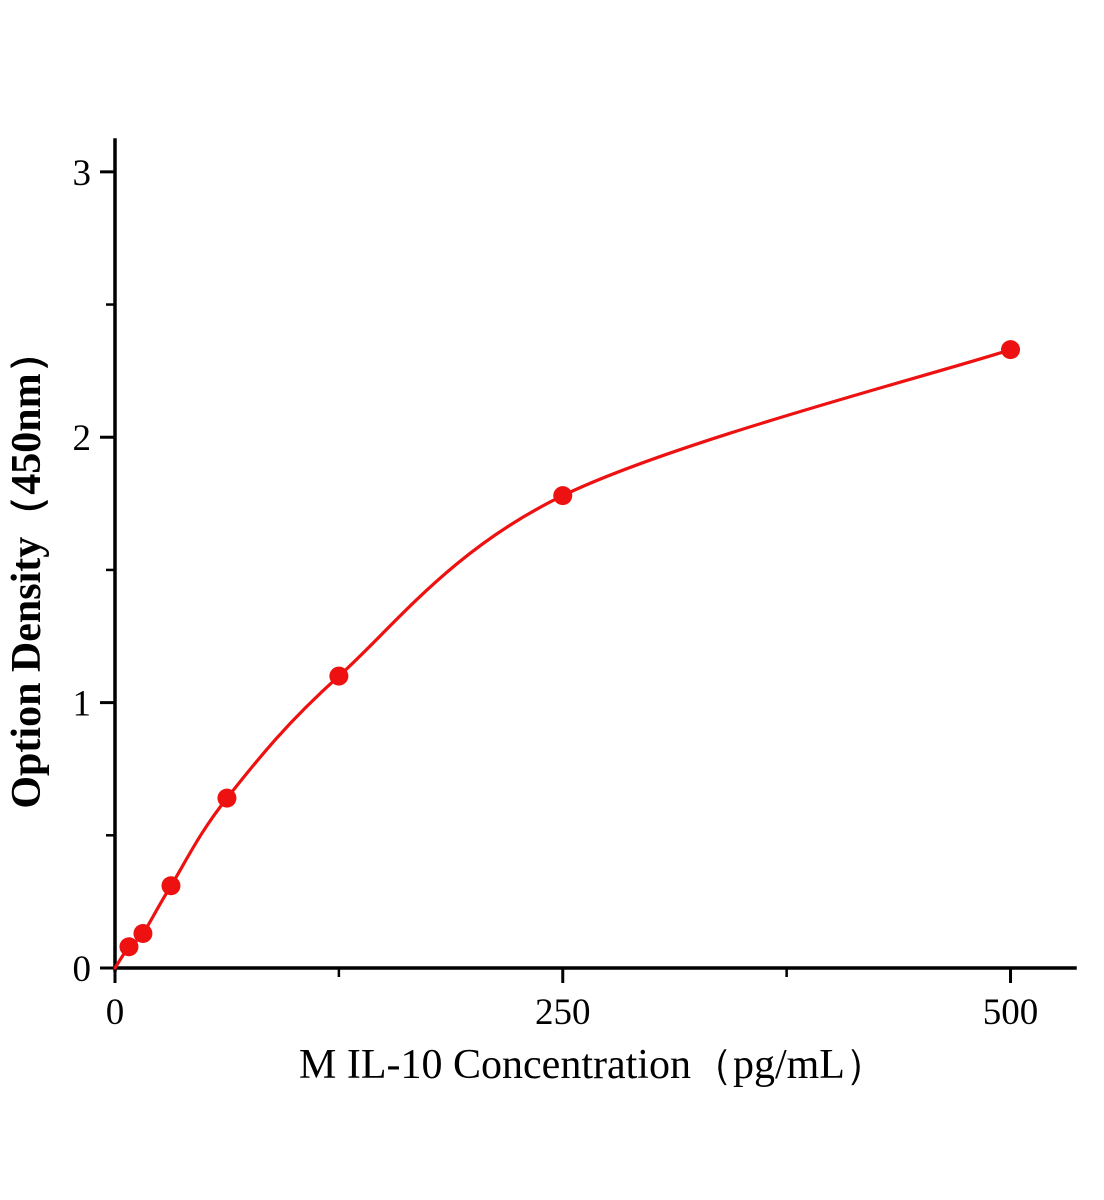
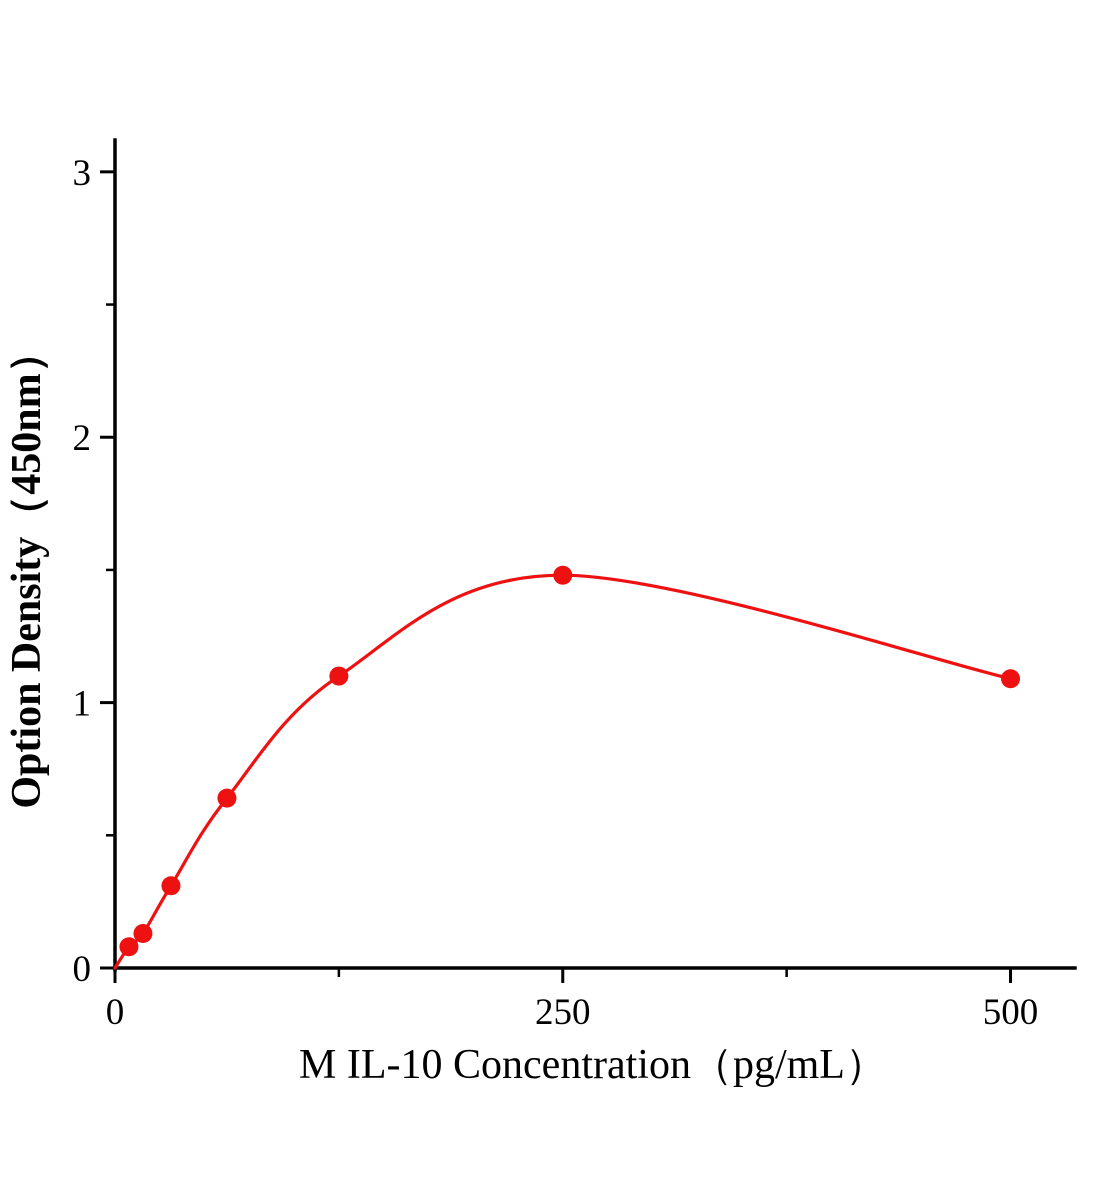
250: 1.78 -> 1.48
500: 2.33 -> 1.09
